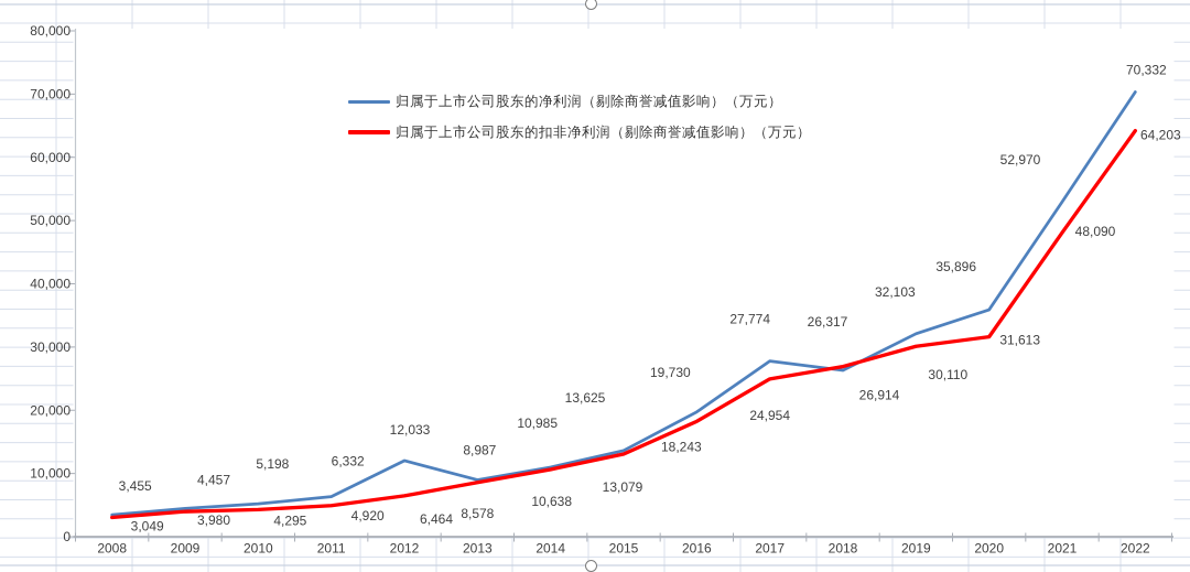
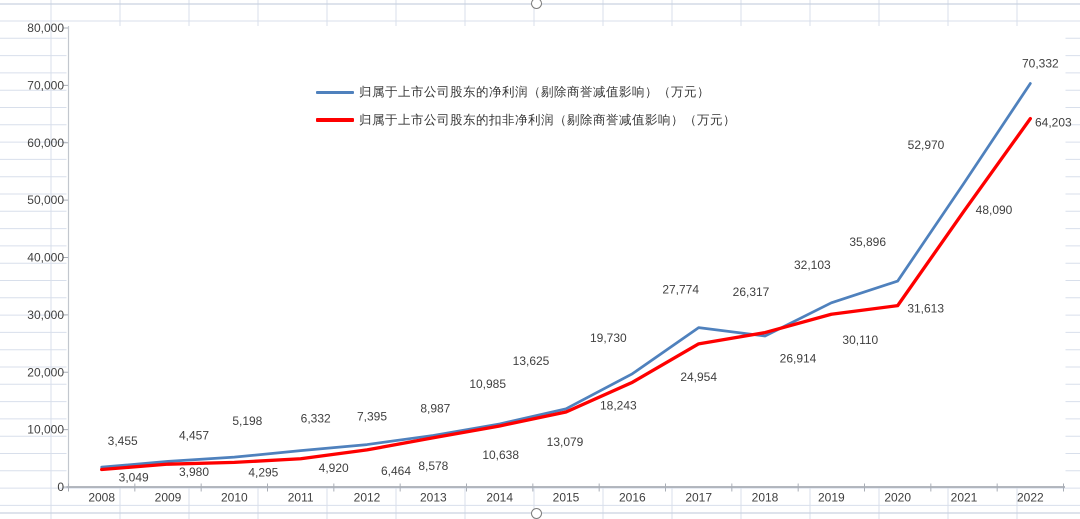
归属于上市公司股东的净利润（剔除商誉减值影响）（万元）/2012: 12,033 -> 7,395
